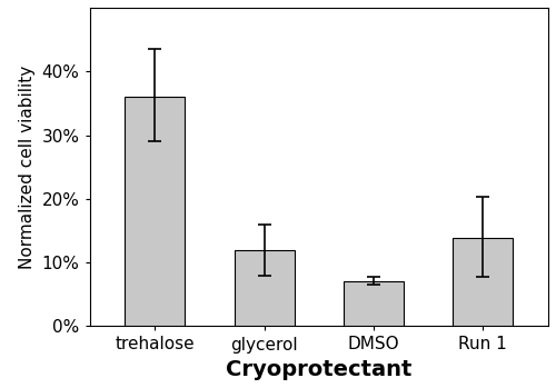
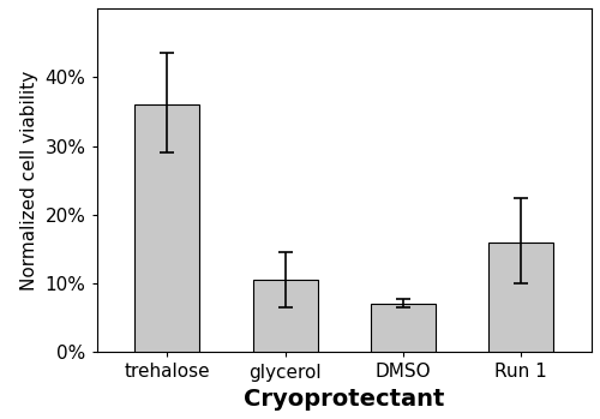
glycerol: 12.0% -> 10.5%
Run 1: 13.8% -> 16.0%
